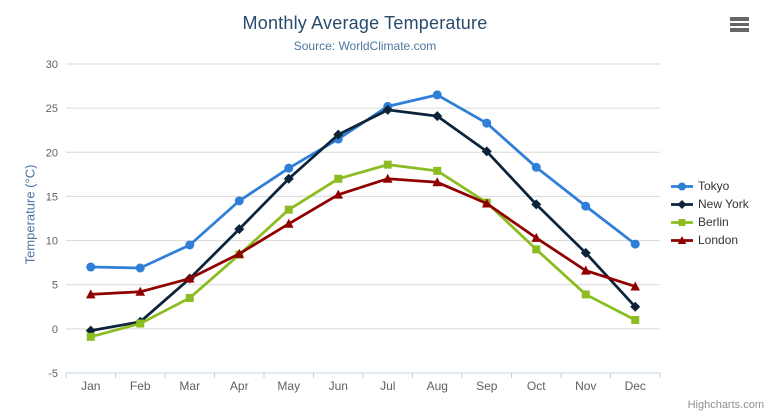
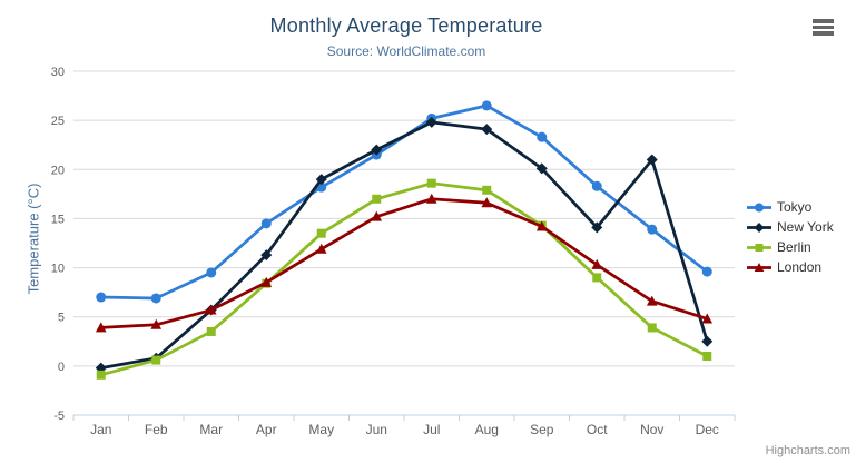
New York/May: 17 -> 19
New York/Nov: 9 -> 21
